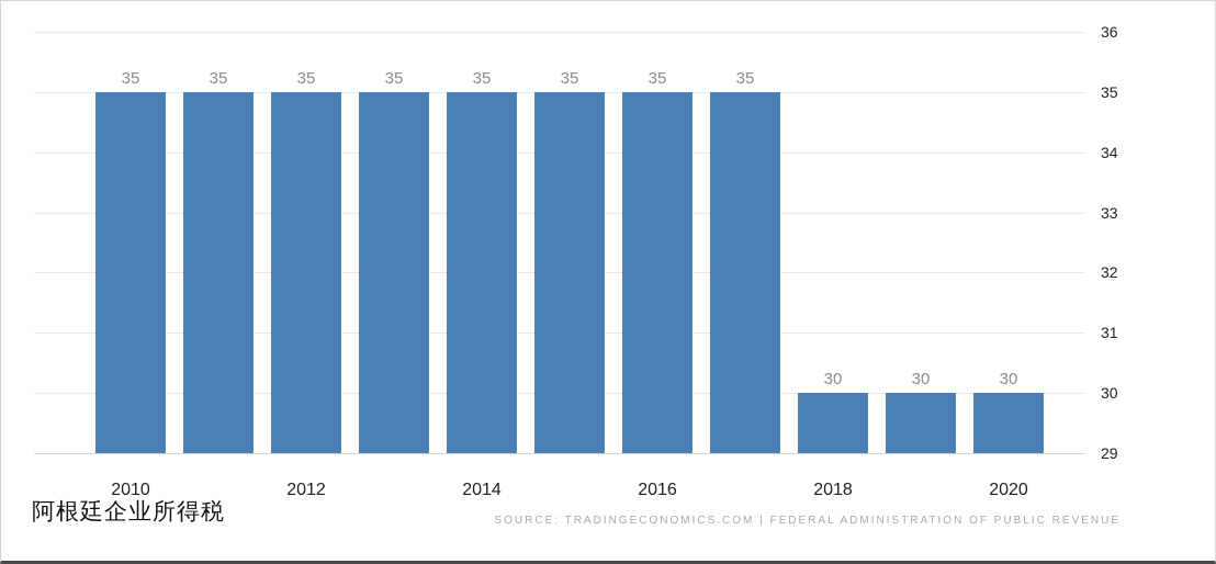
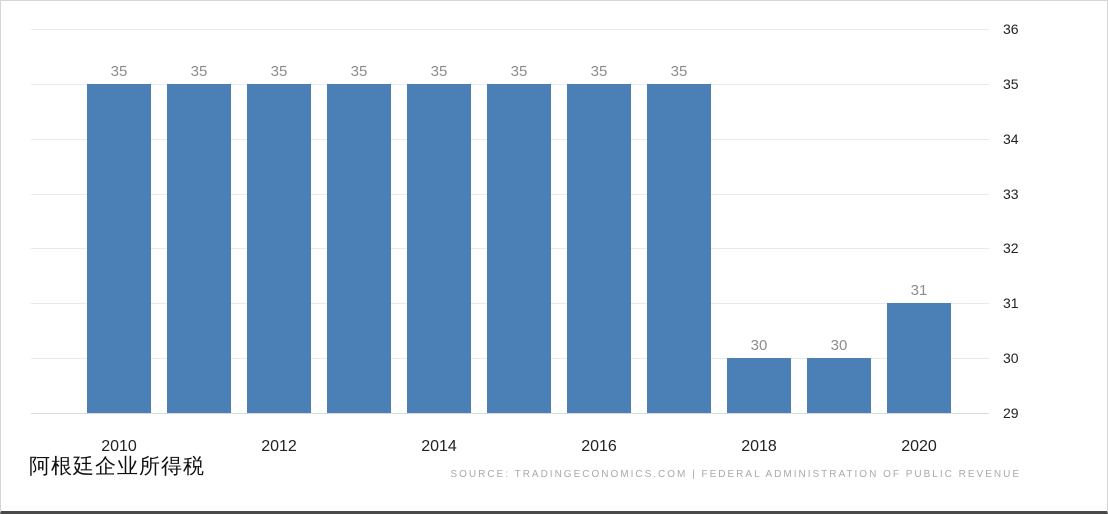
2020: 30 -> 31
